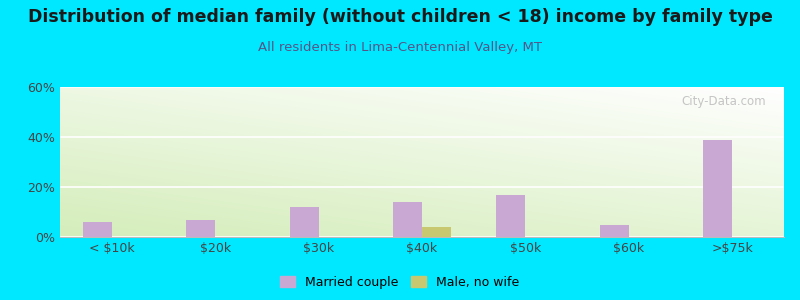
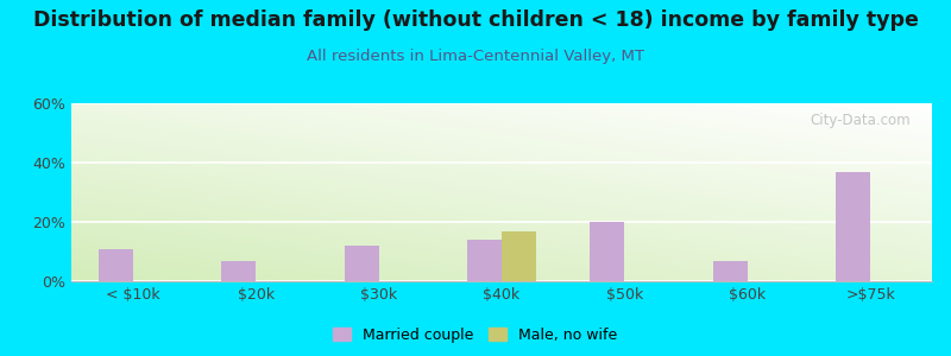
Married couple/< $10k: 6% -> 11%
Male, no wife/$40k: 4% -> 17%
Married couple/$50k: 17% -> 20%
Married couple/$60k: 5% -> 7%
Married couple/>$75k: 39% -> 37%
